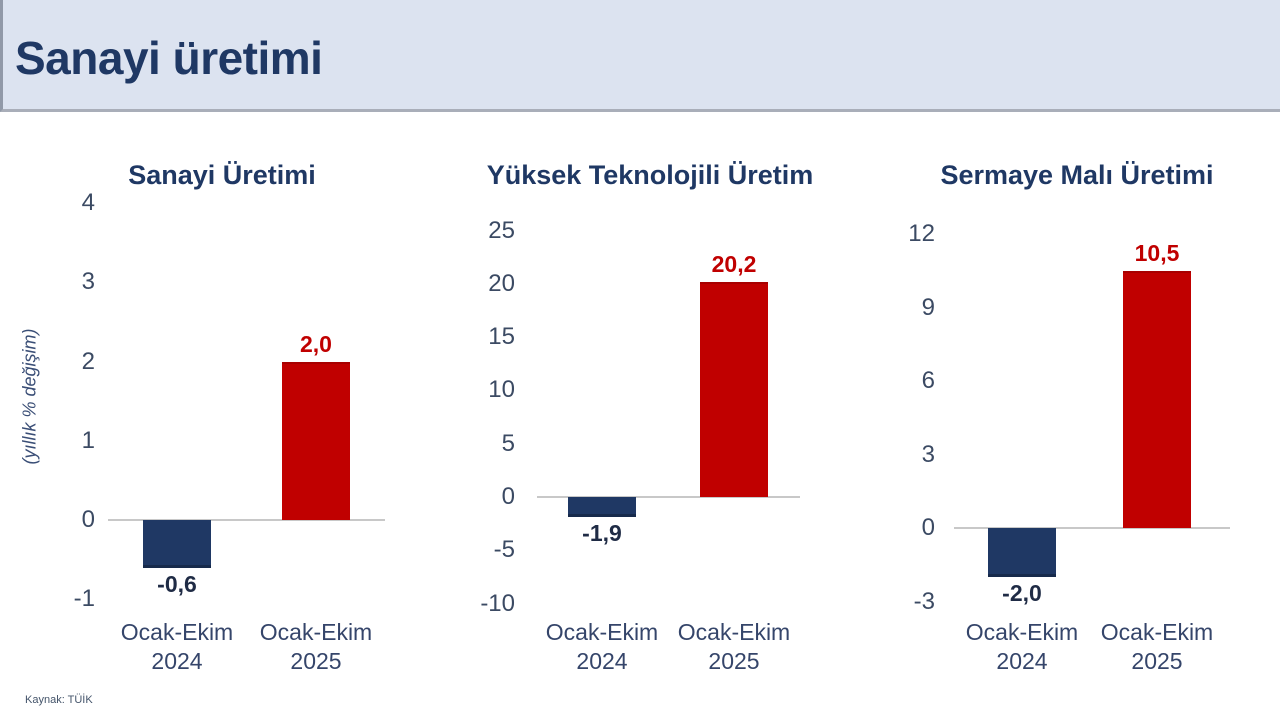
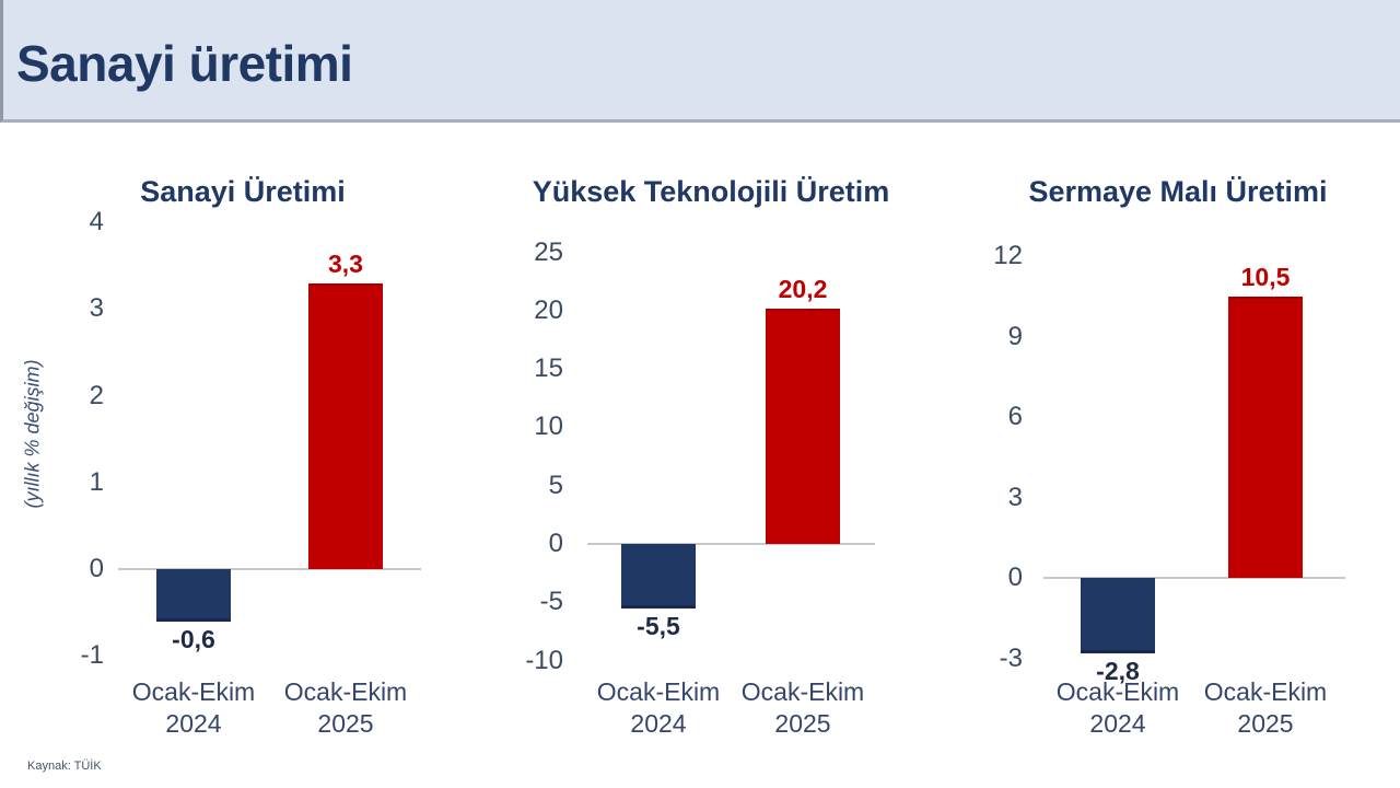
Sanayi Üretimi/Ocak-Ekim 2025: 2,0 -> 3,3
Yüksek Teknolojili Üretim/Ocak-Ekim 2024: -1,9 -> -5,5
Sermaye Malı Üretimi/Ocak-Ekim 2024: -2,0 -> -2,8
